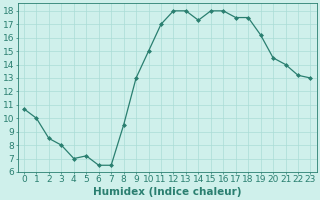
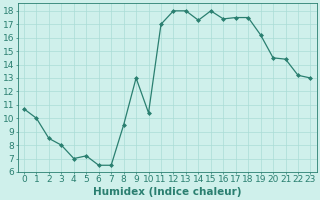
10: 15.0 -> 10.4
16: 18.0 -> 17.4
21: 14.0 -> 14.4
